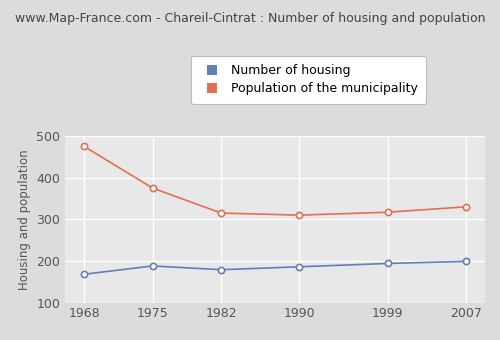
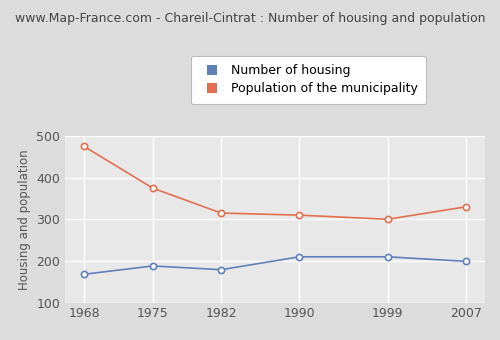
Number of housing/1990: 186 -> 210
Number of housing/1999: 194 -> 210
Population of the municipality/1999: 317 -> 300
